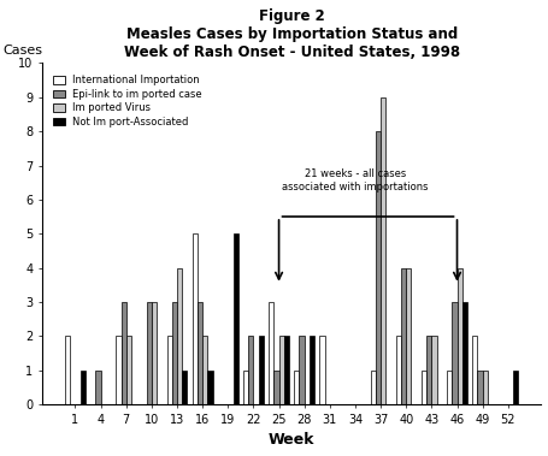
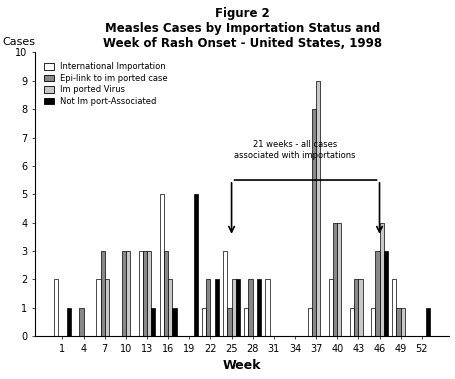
International Importation/13: 2 -> 3
Im ported Virus/13: 4 -> 3
